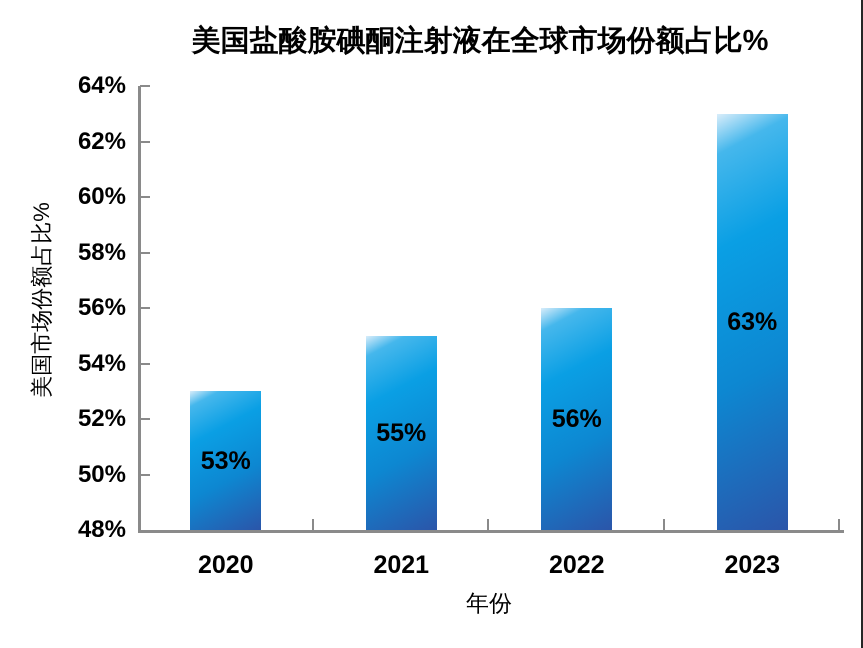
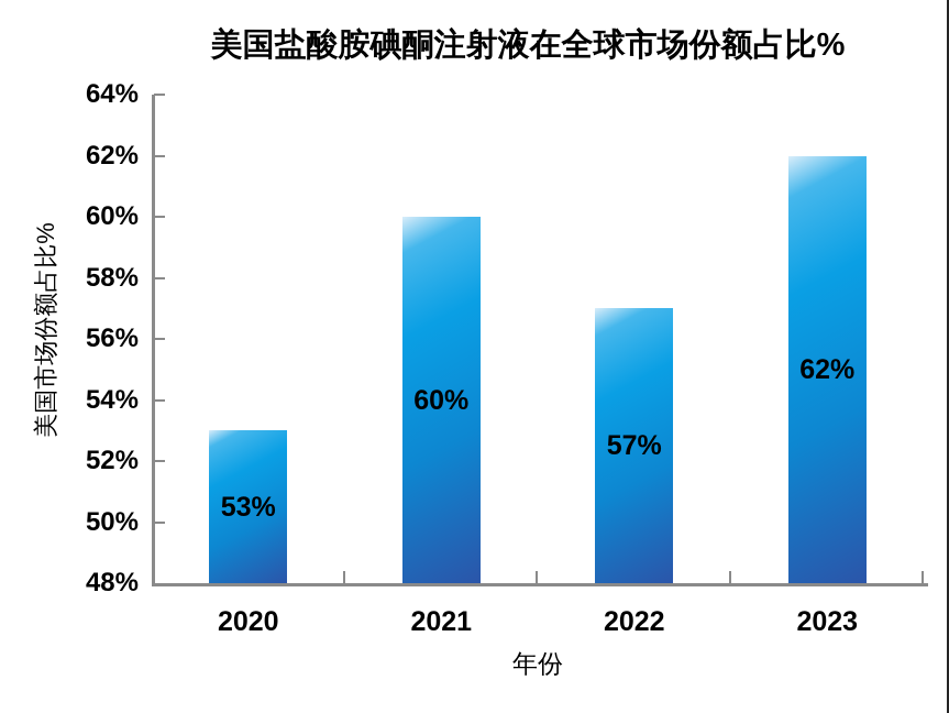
2021: 55% -> 60%
2022: 56% -> 57%
2023: 63% -> 62%
